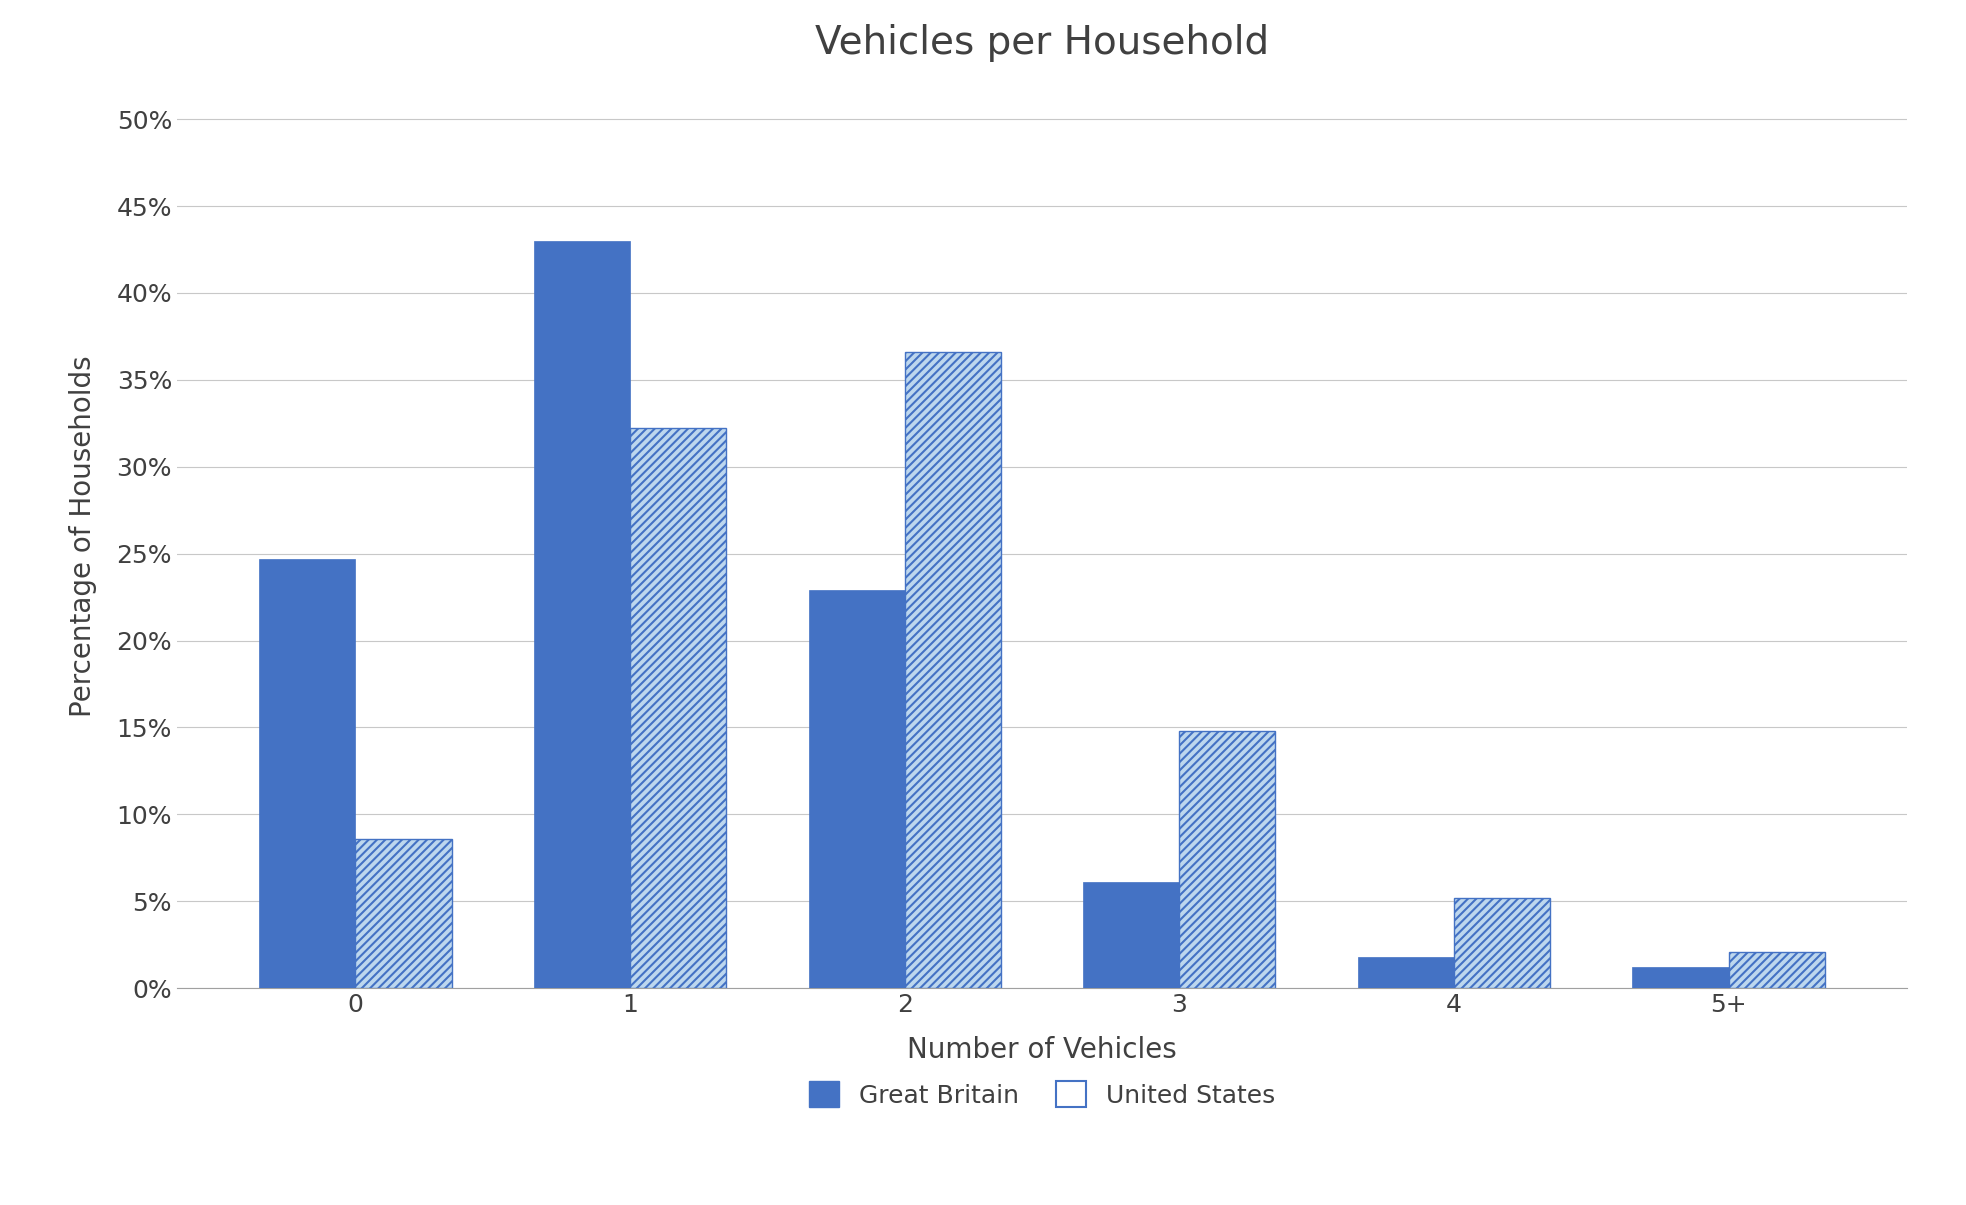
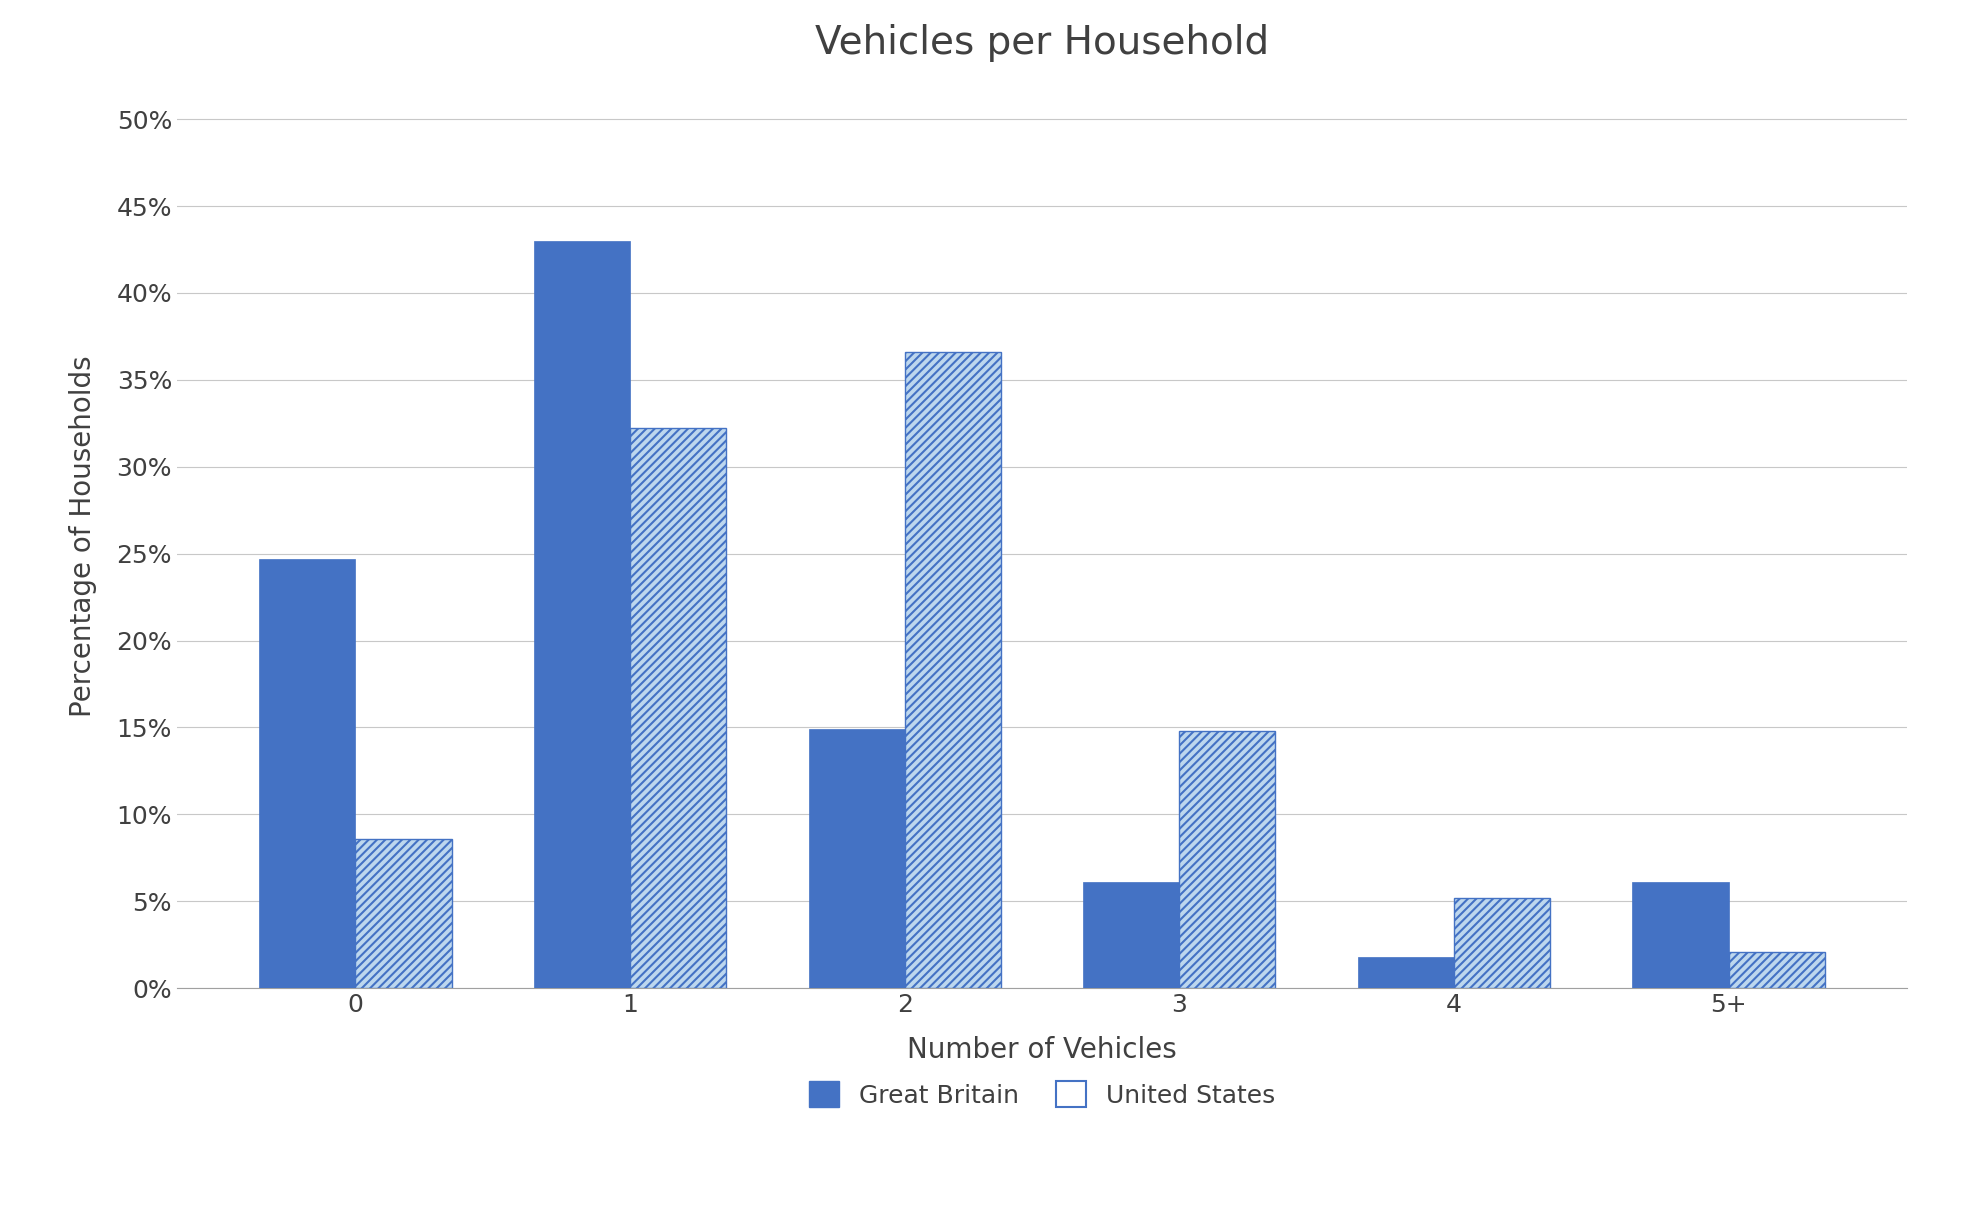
Great Britain/2: 22.9% -> 14.9%
Great Britain/5+: 1.2% -> 6.1%
